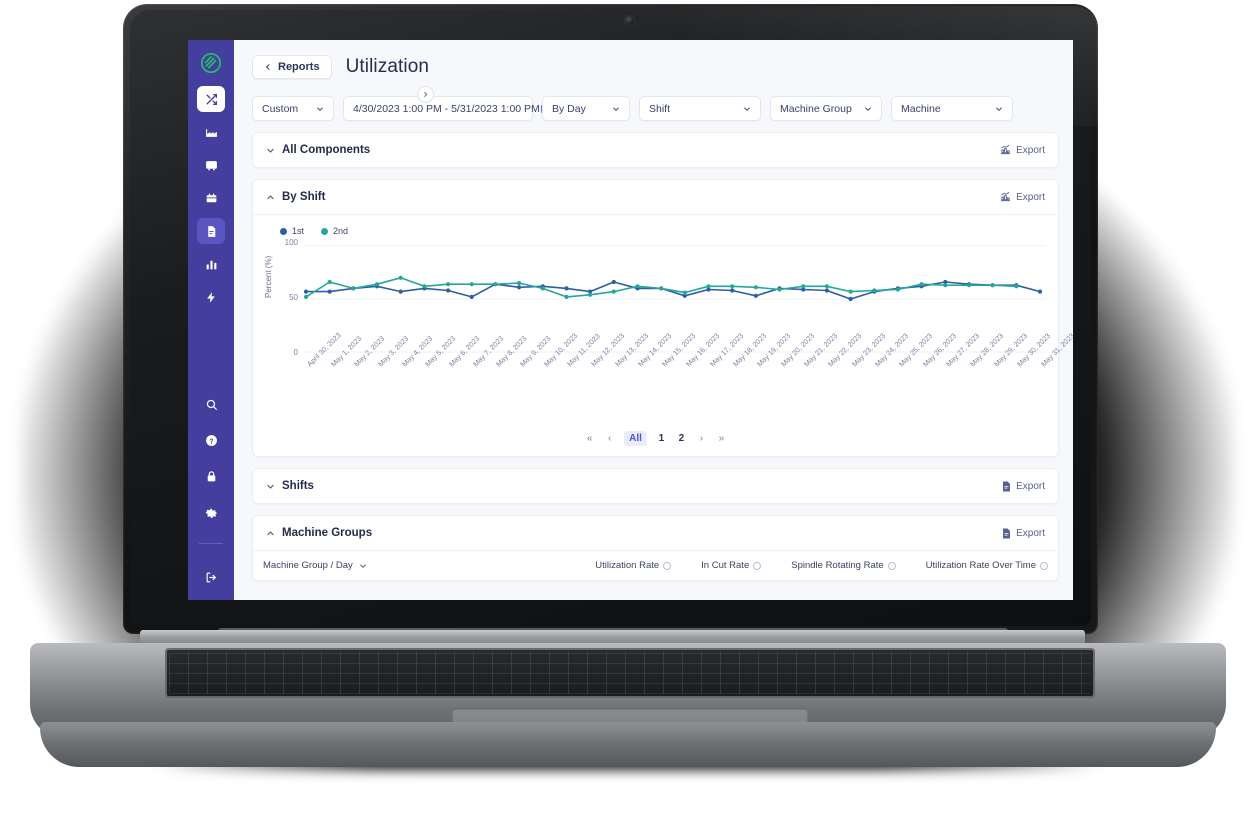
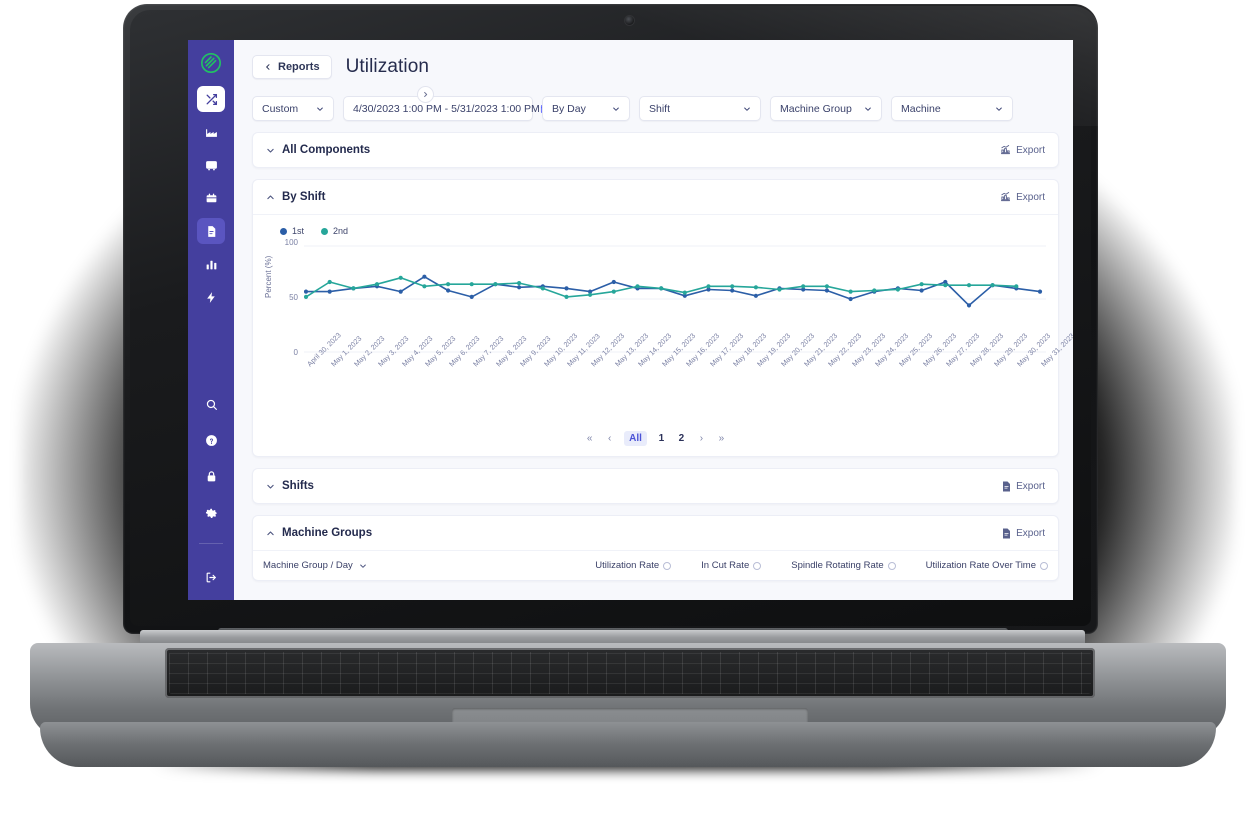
1st/May 5, 2023: 60 -> 71
1st/May 26, 2023: 62 -> 58
1st/May 28, 2023: 64 -> 44
1st/May 30, 2023: 63 -> 60
